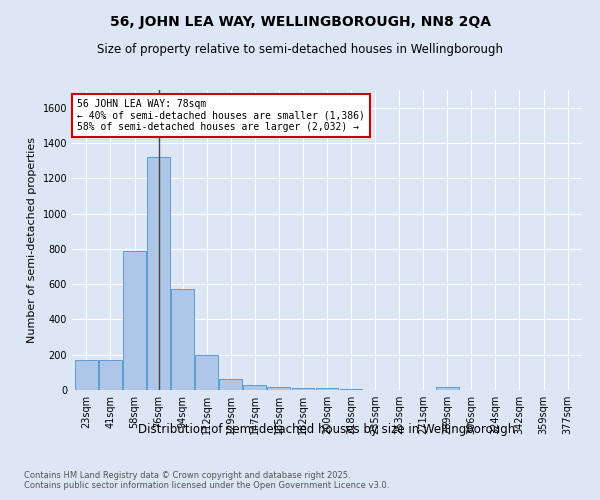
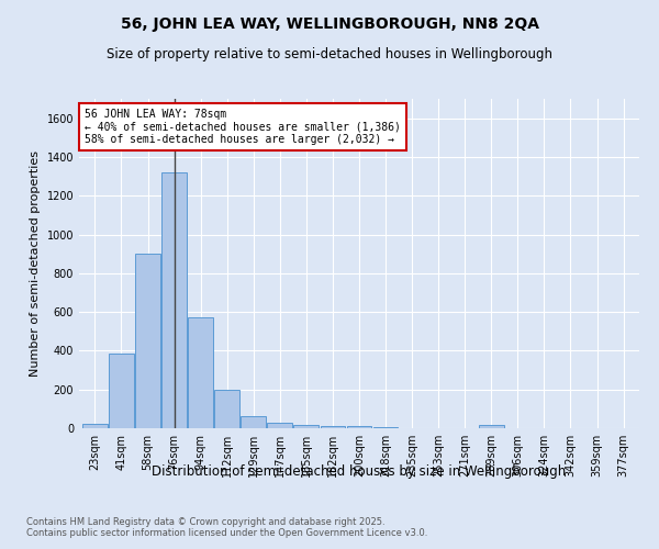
23sqm: 170 -> 20
41sqm: 170 -> 380
58sqm: 790 -> 900
